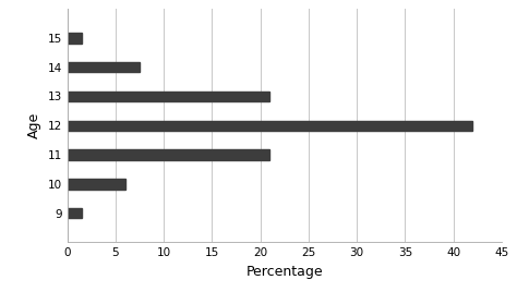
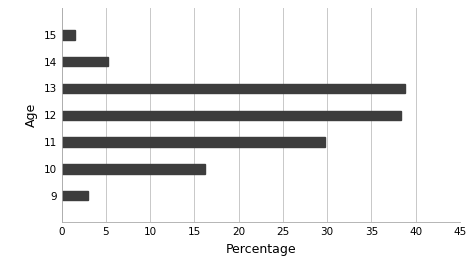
14: 7.5 -> 5.2
13: 21.0 -> 38.8
12: 42.0 -> 38.4
11: 21.0 -> 29.8
10: 6.0 -> 16.2
9: 1.5 -> 3.0
